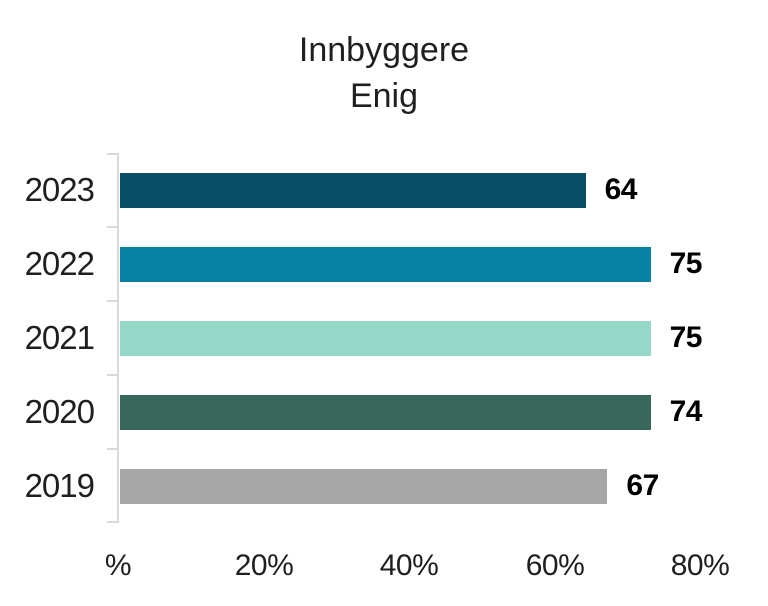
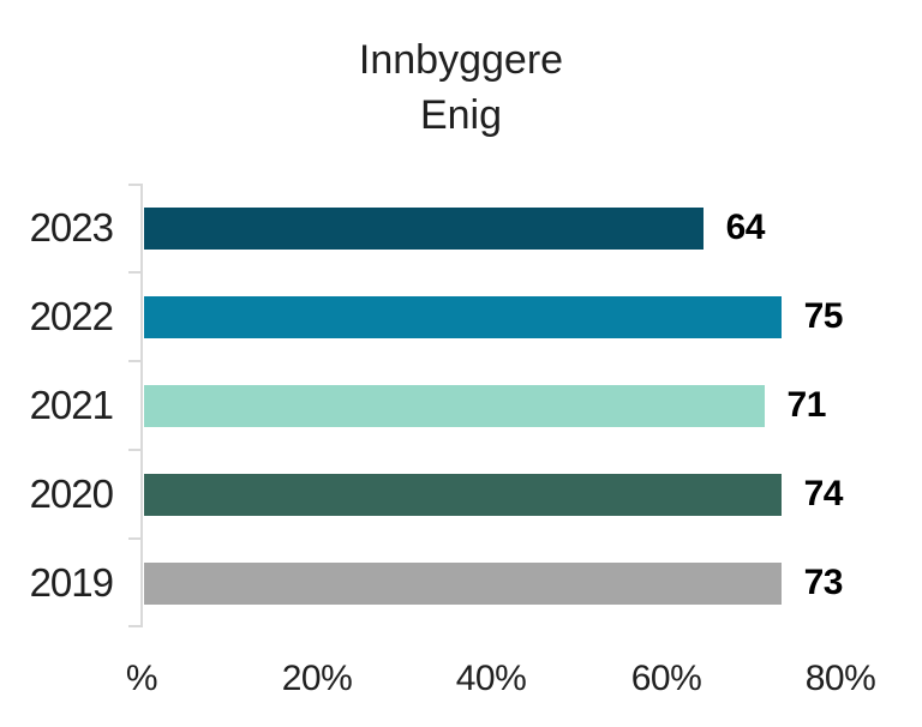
2021: 75 -> 71
2019: 67 -> 73
